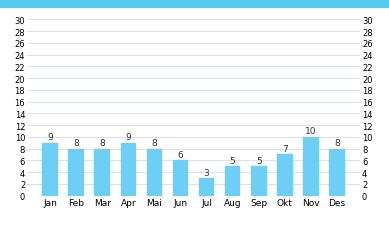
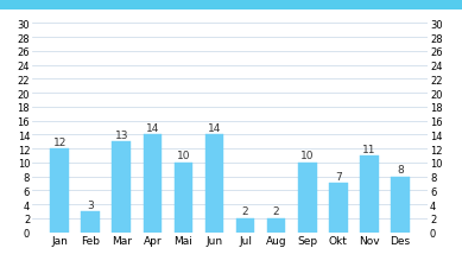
Jan: 9 -> 12
Feb: 8 -> 3
Mar: 8 -> 13
Apr: 9 -> 14
Mai: 8 -> 10
Jun: 6 -> 14
Jul: 3 -> 2
Aug: 5 -> 2
Sep: 5 -> 10
Nov: 10 -> 11
